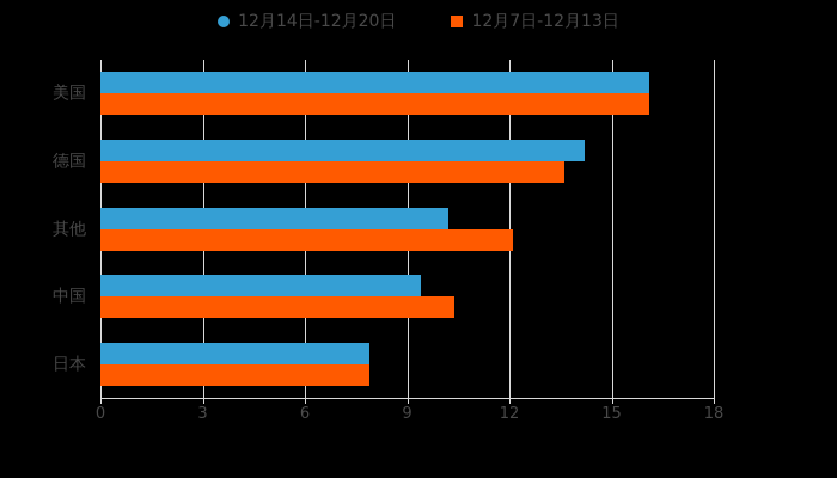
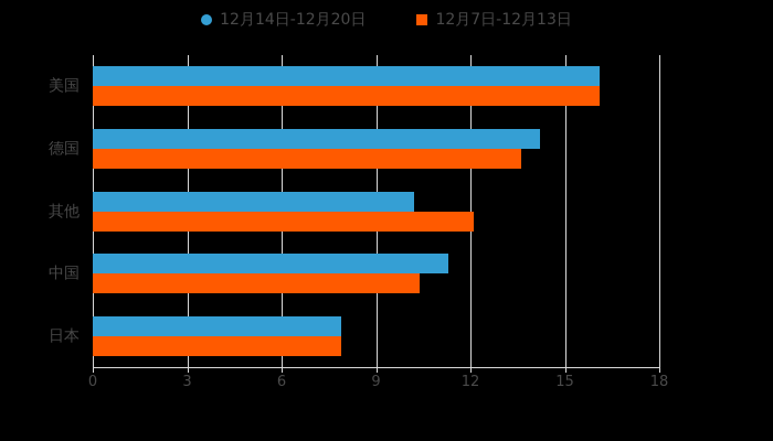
12月14日-12月20日/中国: 9.4 -> 11.3
